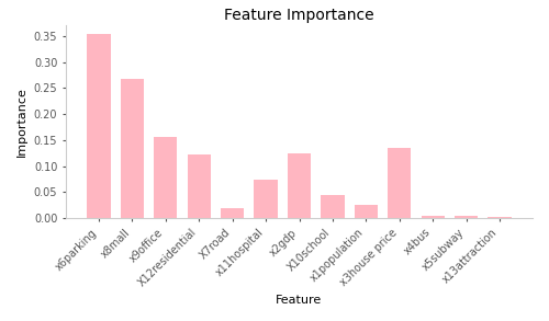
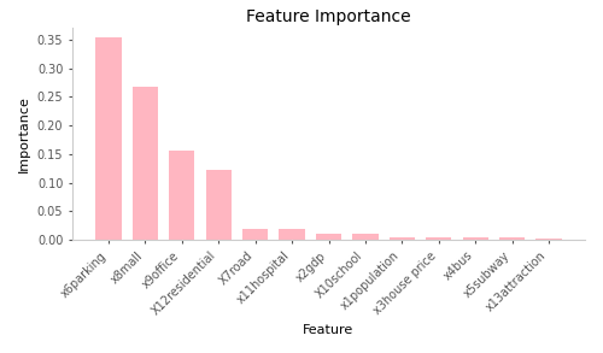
x11hospital: 0.075 -> 0.019
x2gdp: 0.125 -> 0.011
X10school: 0.045 -> 0.010
x1population: 0.025 -> 0.005
x3house price: 0.135 -> 0.005
